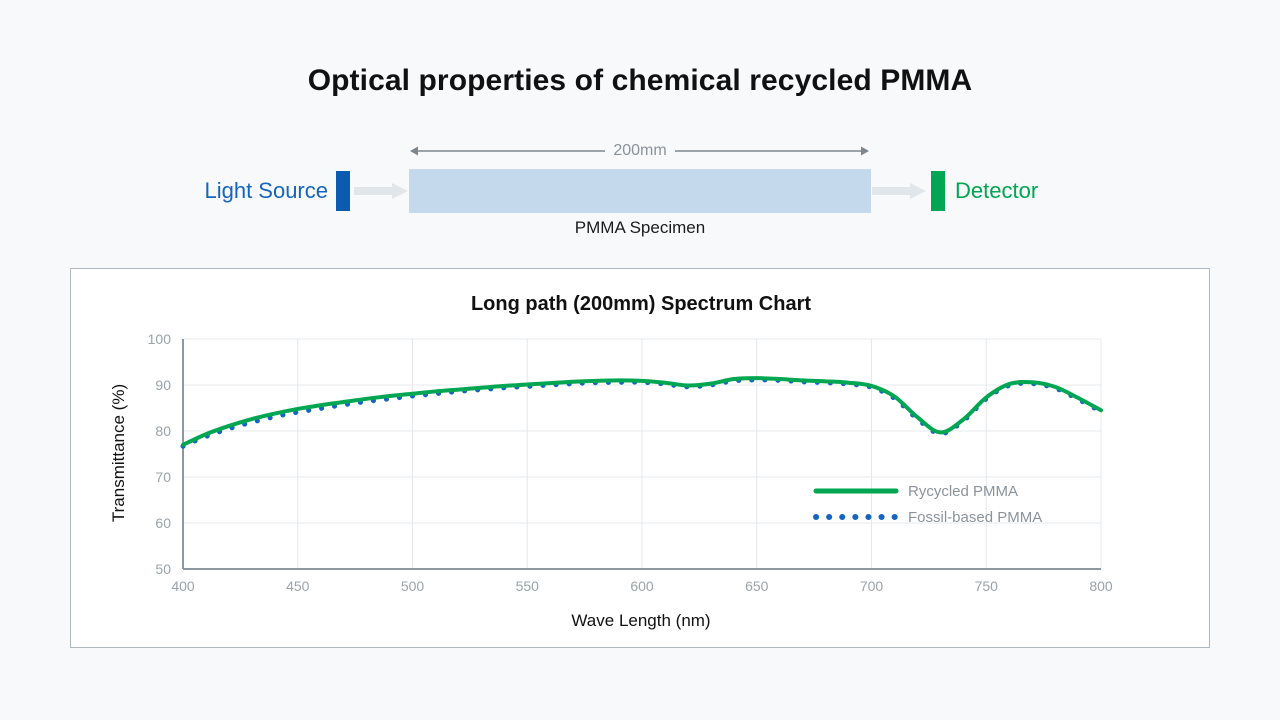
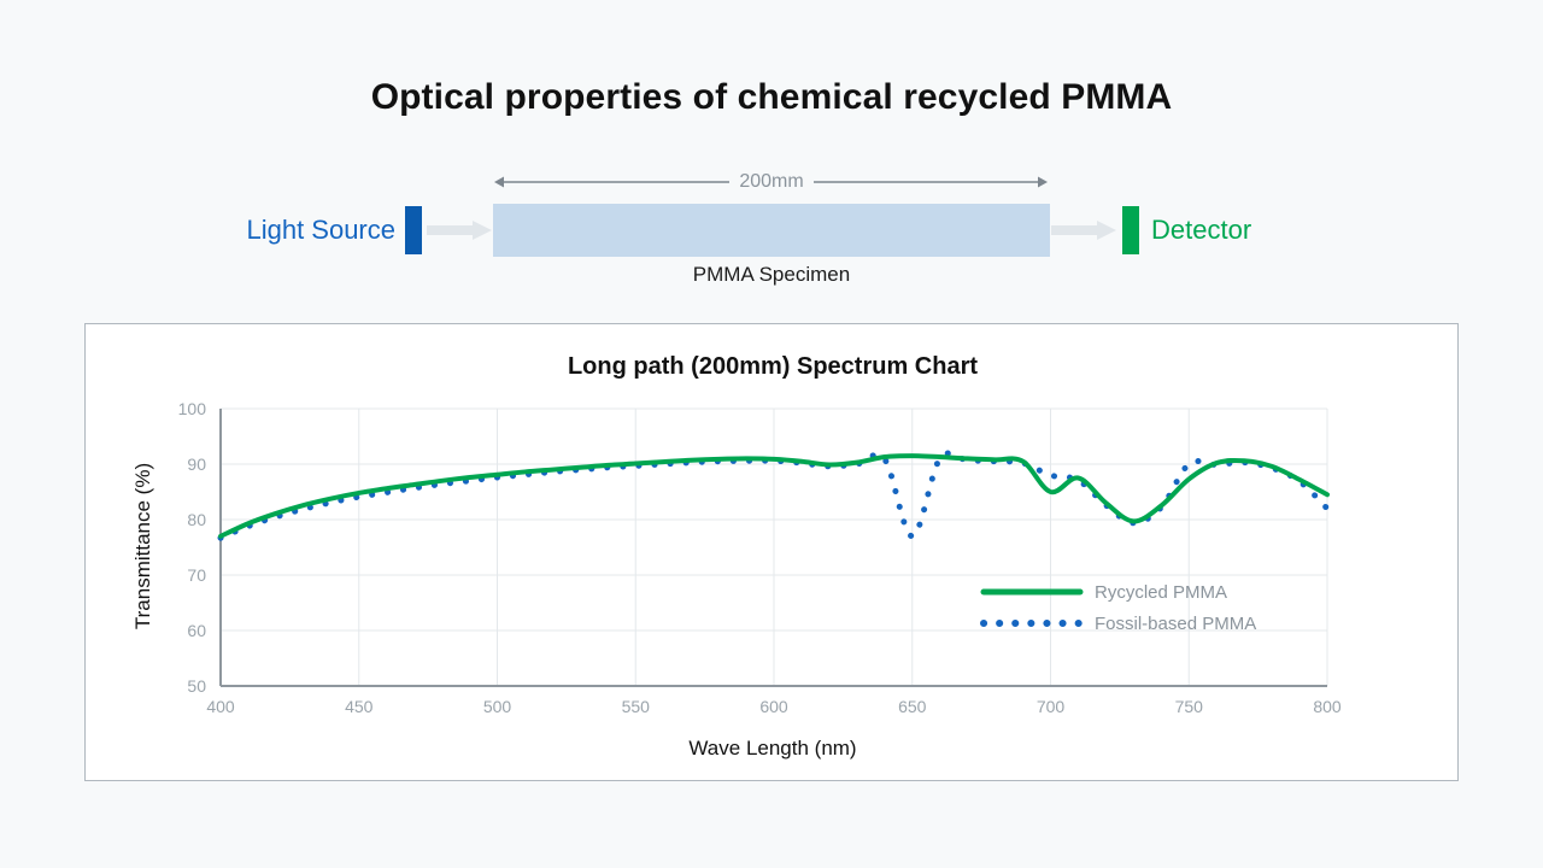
Fossil-based PMMA/650: 91 -> 77
Rycycled PMMA/700: 90 -> 85
Fossil-based PMMA/700: 90 -> 88
Fossil-based PMMA/750: 87 -> 90
Fossil-based PMMA/800: 84 -> 82
